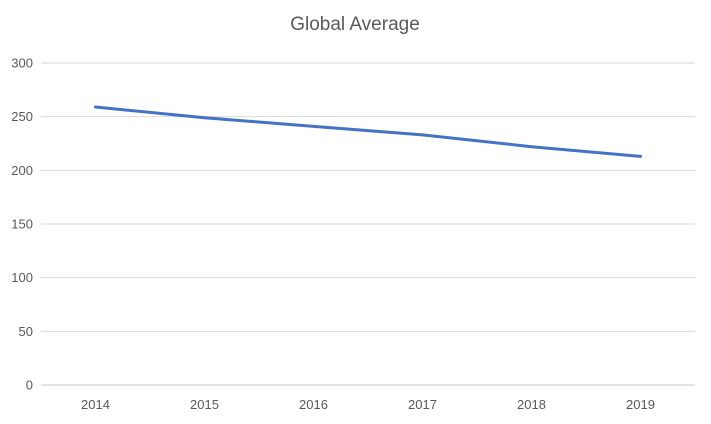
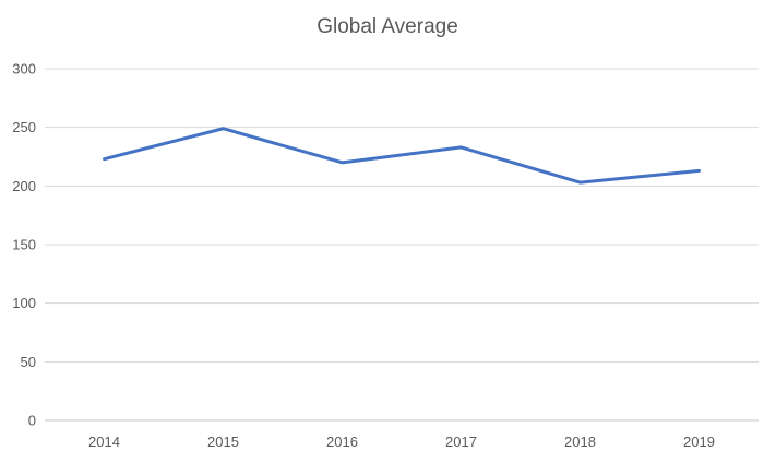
2014: 259 -> 223
2016: 241 -> 220
2018: 222 -> 203
